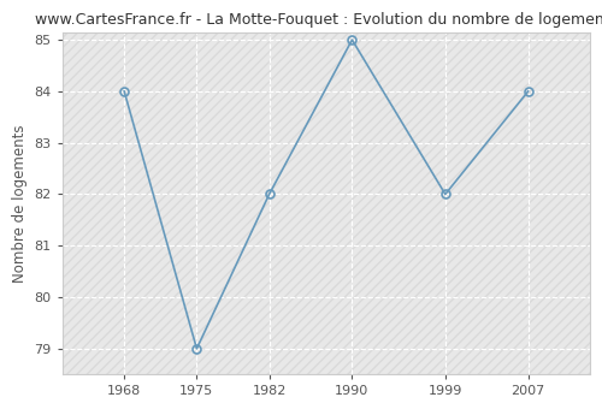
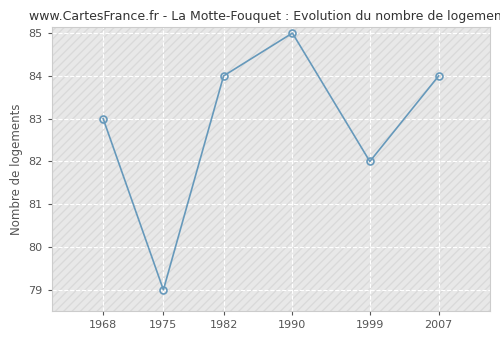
1968: 84 -> 83
1982: 82 -> 84
